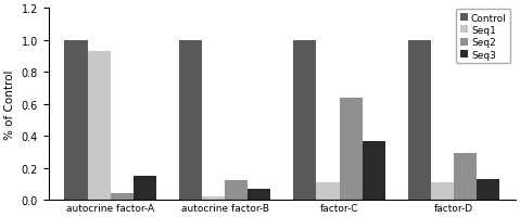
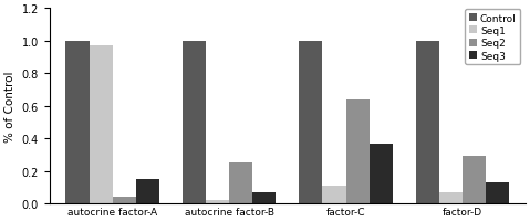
Seq1/autocrine factor-A: 0.93 -> 0.97
Seq2/autocrine factor-B: 0.12 -> 0.25
Seq1/factor-D: 0.11 -> 0.07
